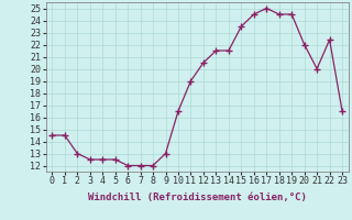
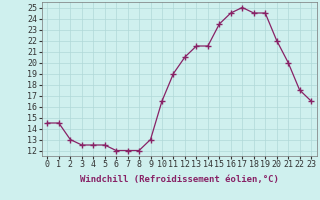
22: 22.4 -> 17.5
